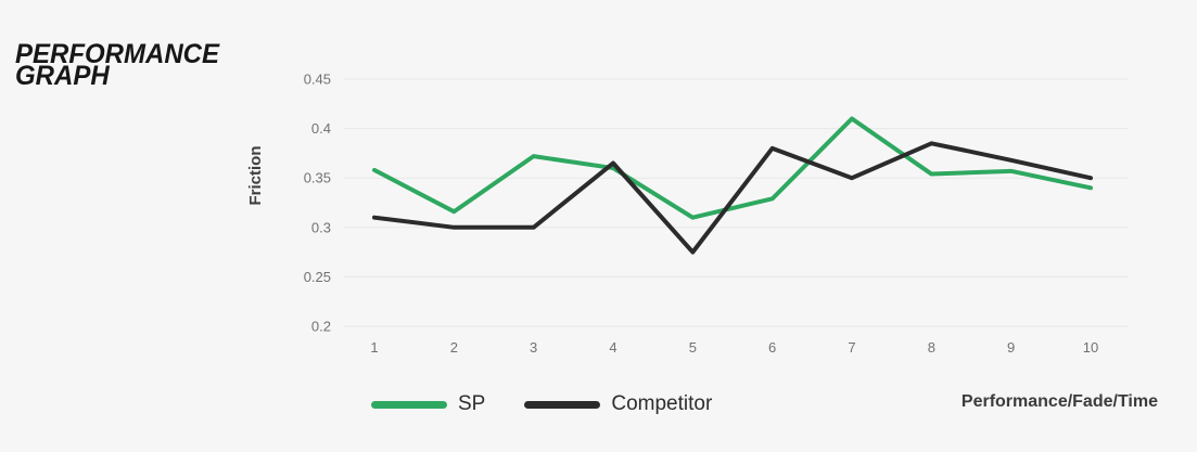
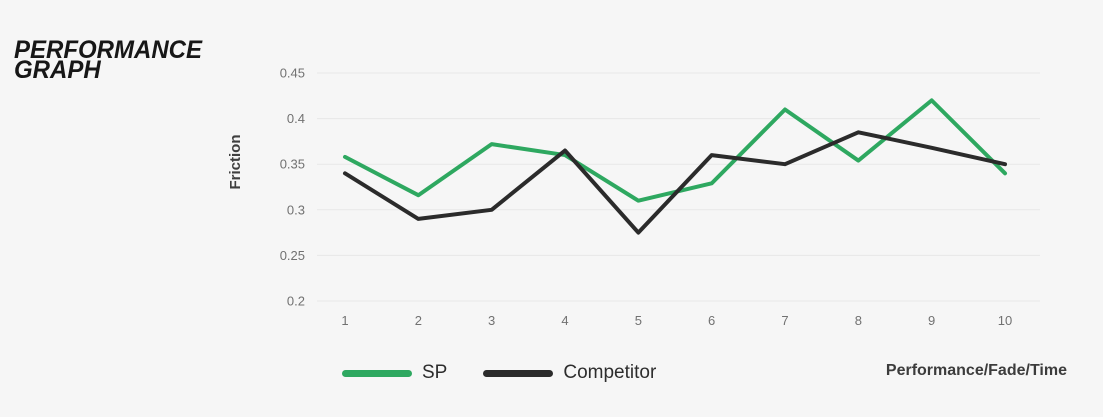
Competitor/1: 0.31 -> 0.34
Competitor/2: 0.30 -> 0.29
Competitor/6: 0.38 -> 0.36
SP/9: 0.36 -> 0.42
